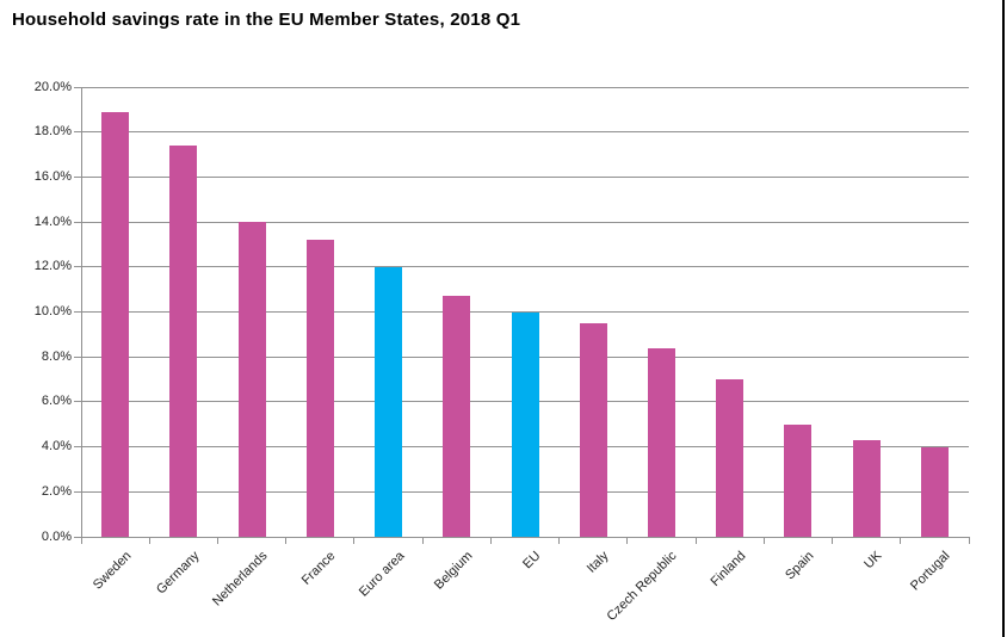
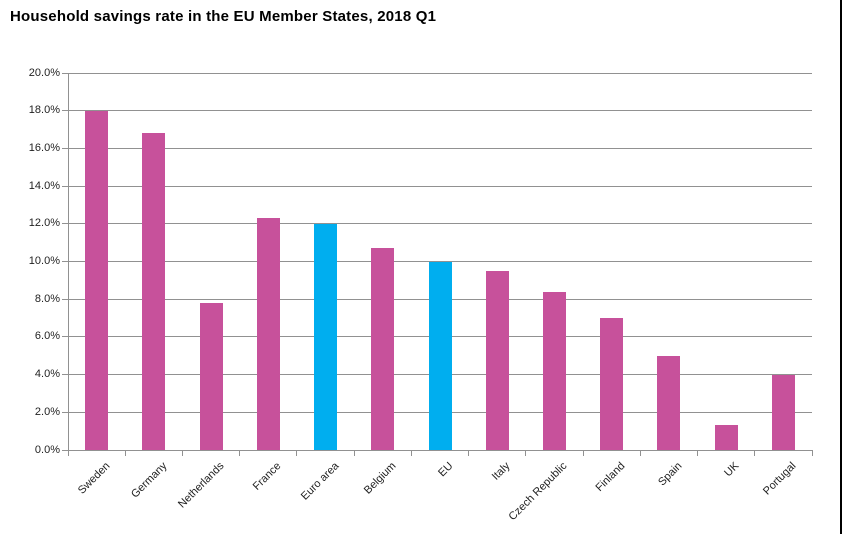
Sweden: 18.9% -> 18.0%
Germany: 17.4% -> 16.8%
Netherlands: 14.0% -> 7.8%
France: 13.2% -> 12.3%
UK: 4.3% -> 1.3%
